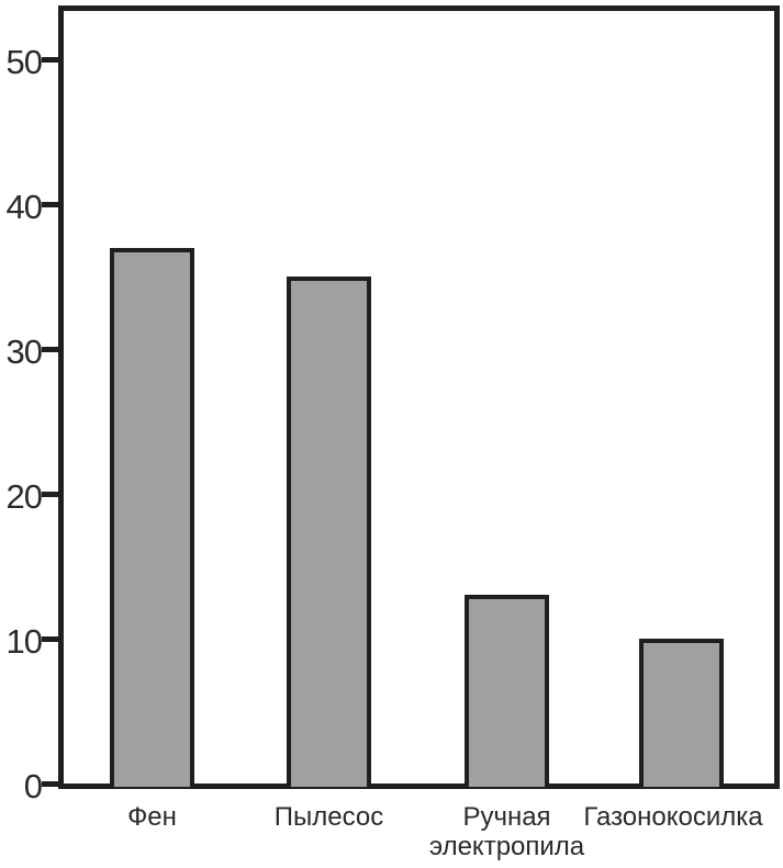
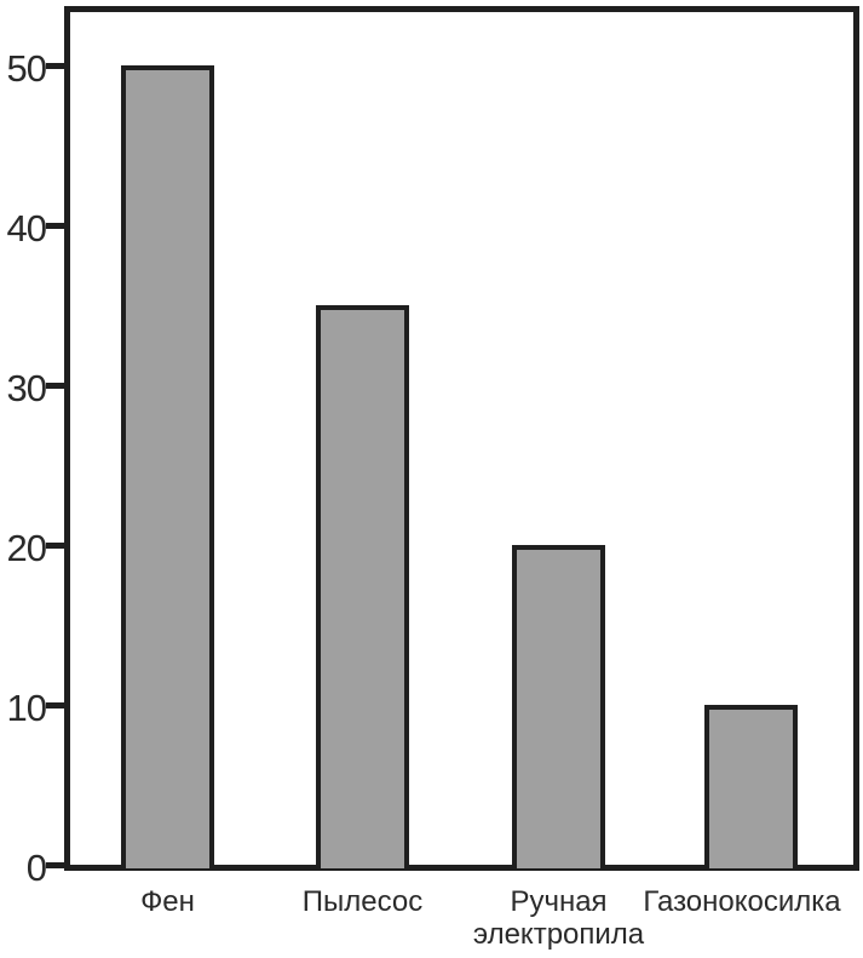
Фен: 37 -> 50
Ручная электропила: 13 -> 20
